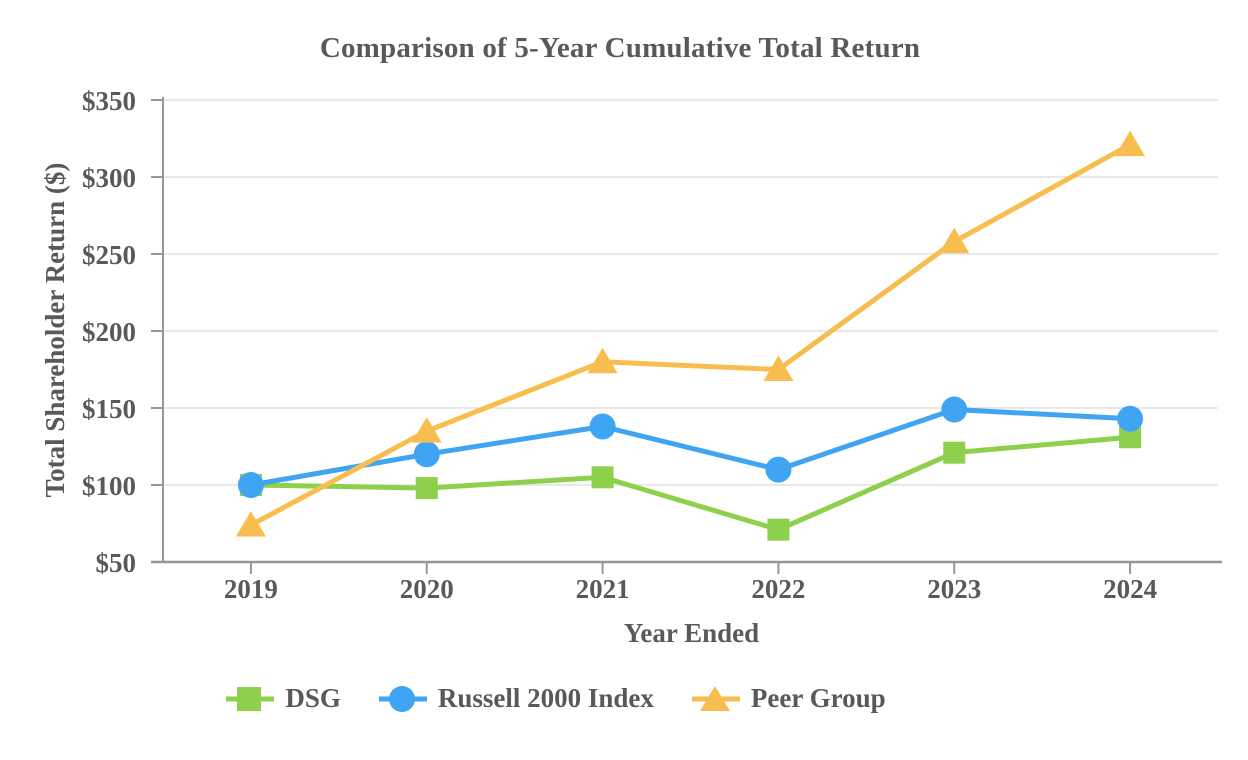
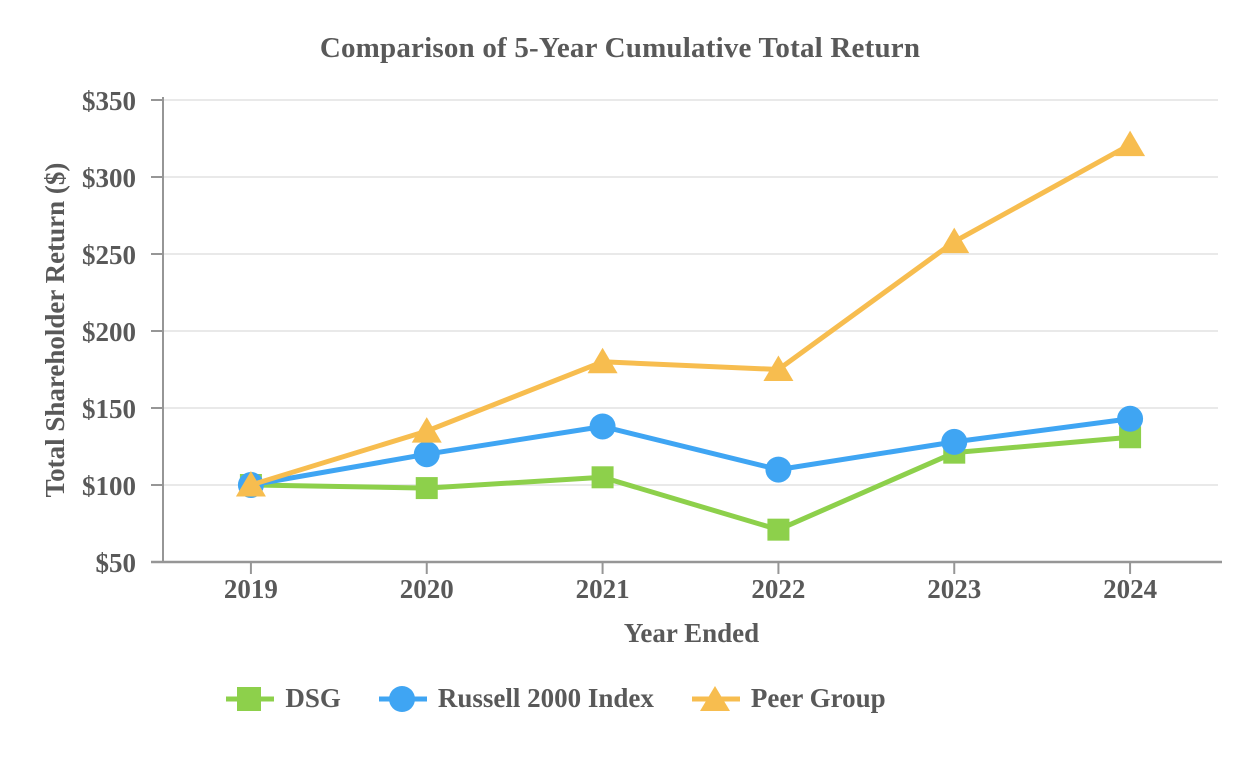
Peer Group/2019: $74 -> $100
Russell 2000 Index/2023: $149 -> $128
